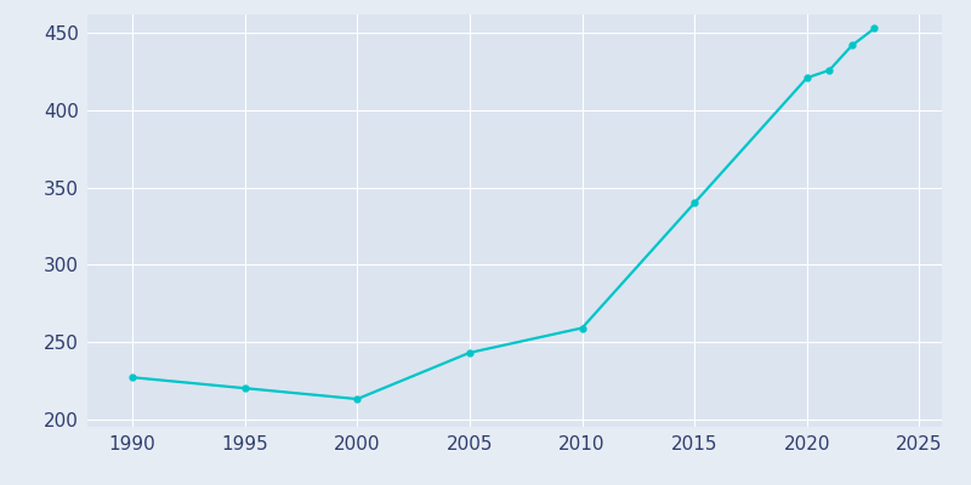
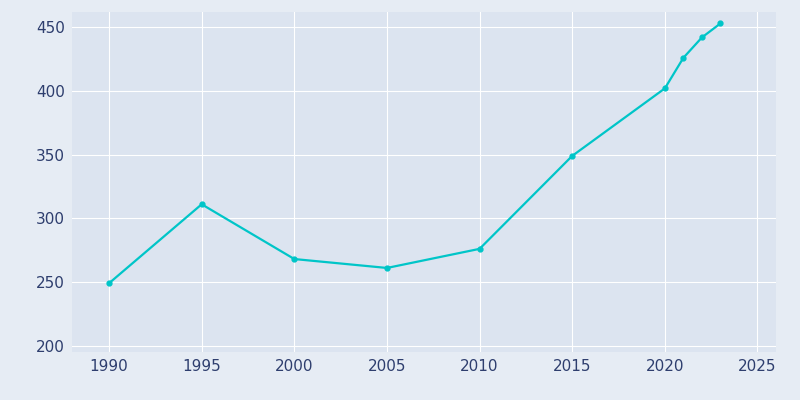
1990: 227 -> 249
1995: 220 -> 311
2000: 213 -> 268
2005: 243 -> 261
2010: 259 -> 276
2015: 340 -> 349
2020: 421 -> 402
